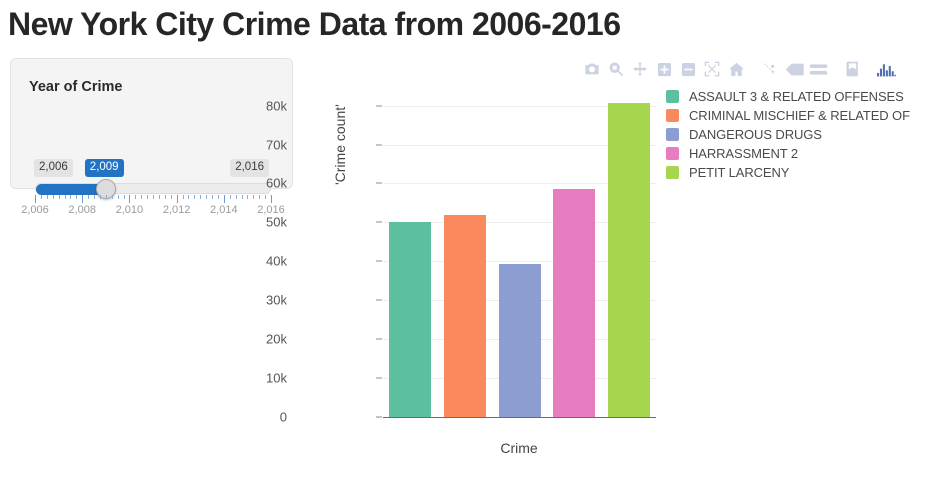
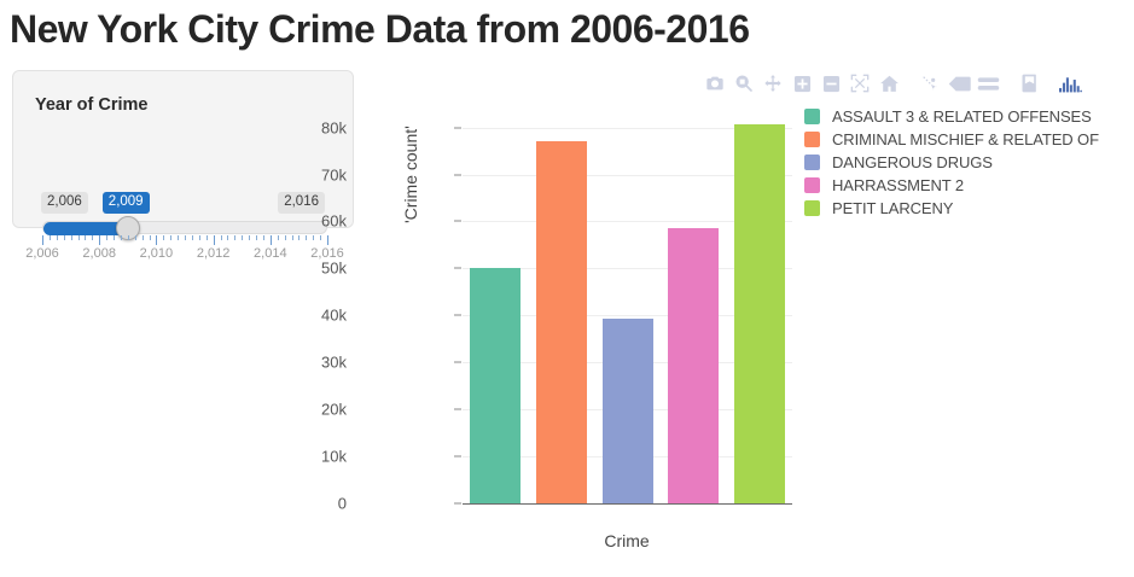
CRIMINAL MISCHIEF & RELATED OF: 52k -> 77k
